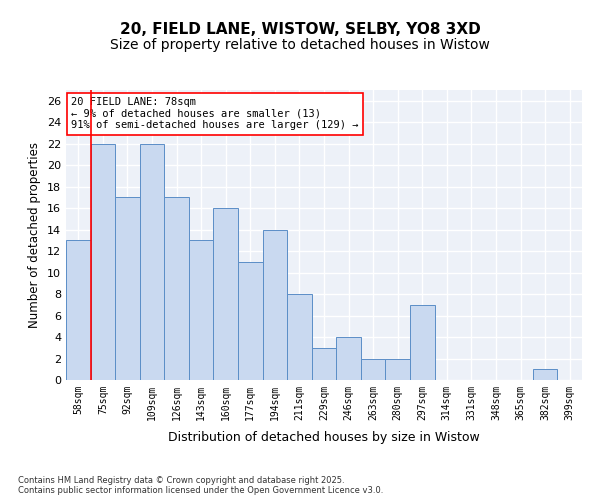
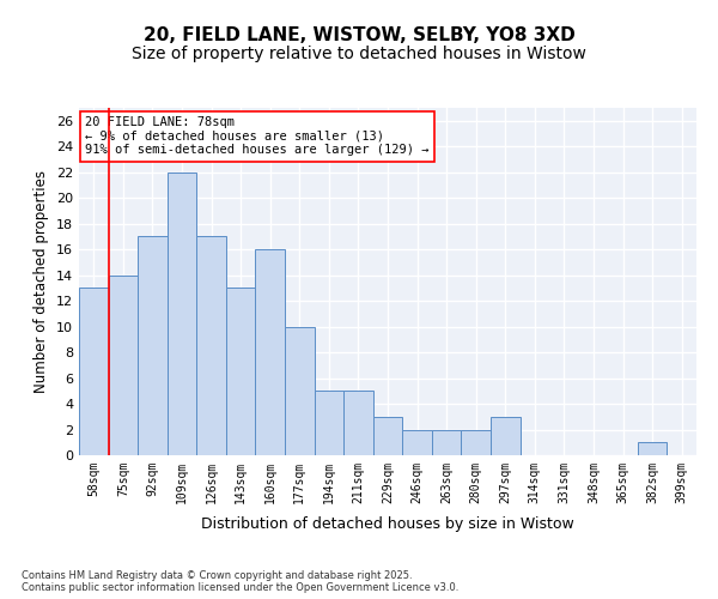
75sqm: 22 -> 14
177sqm: 11 -> 10
194sqm: 14 -> 5
211sqm: 8 -> 5
246sqm: 4 -> 2
297sqm: 7 -> 3
